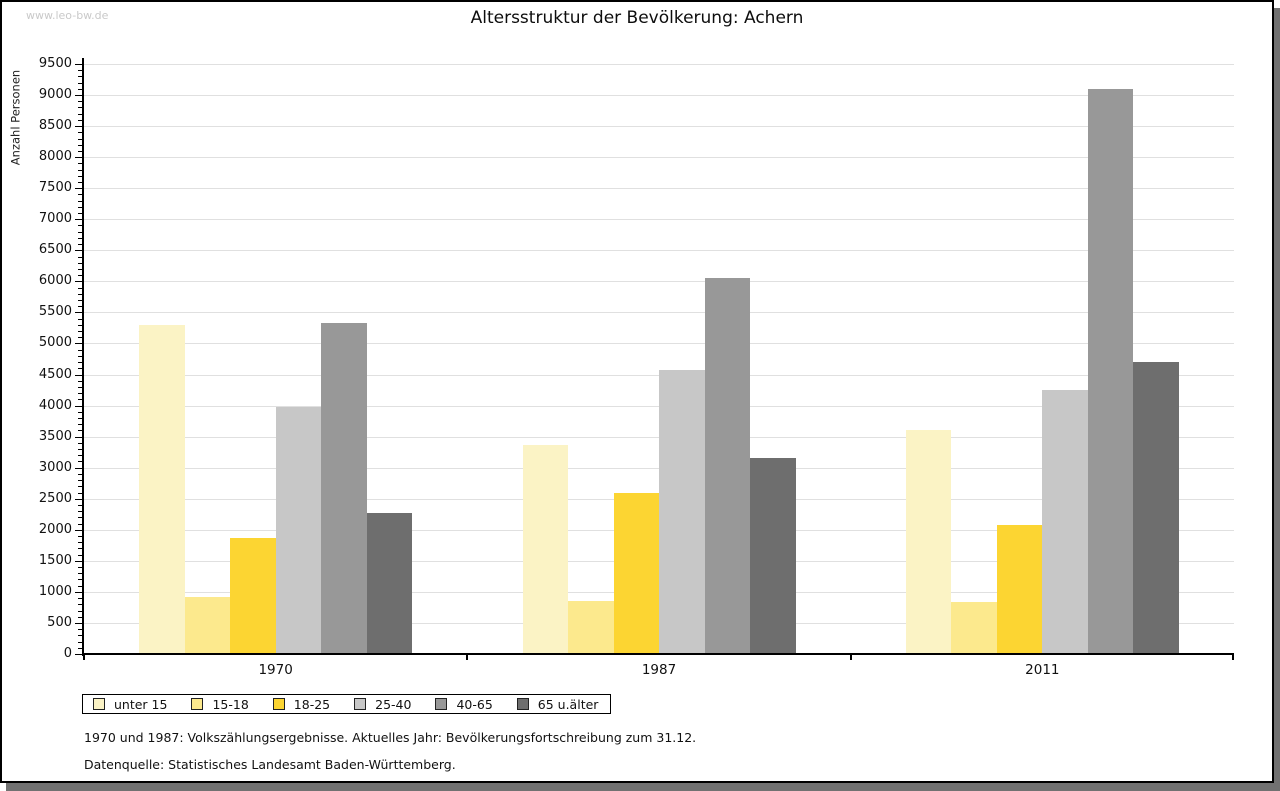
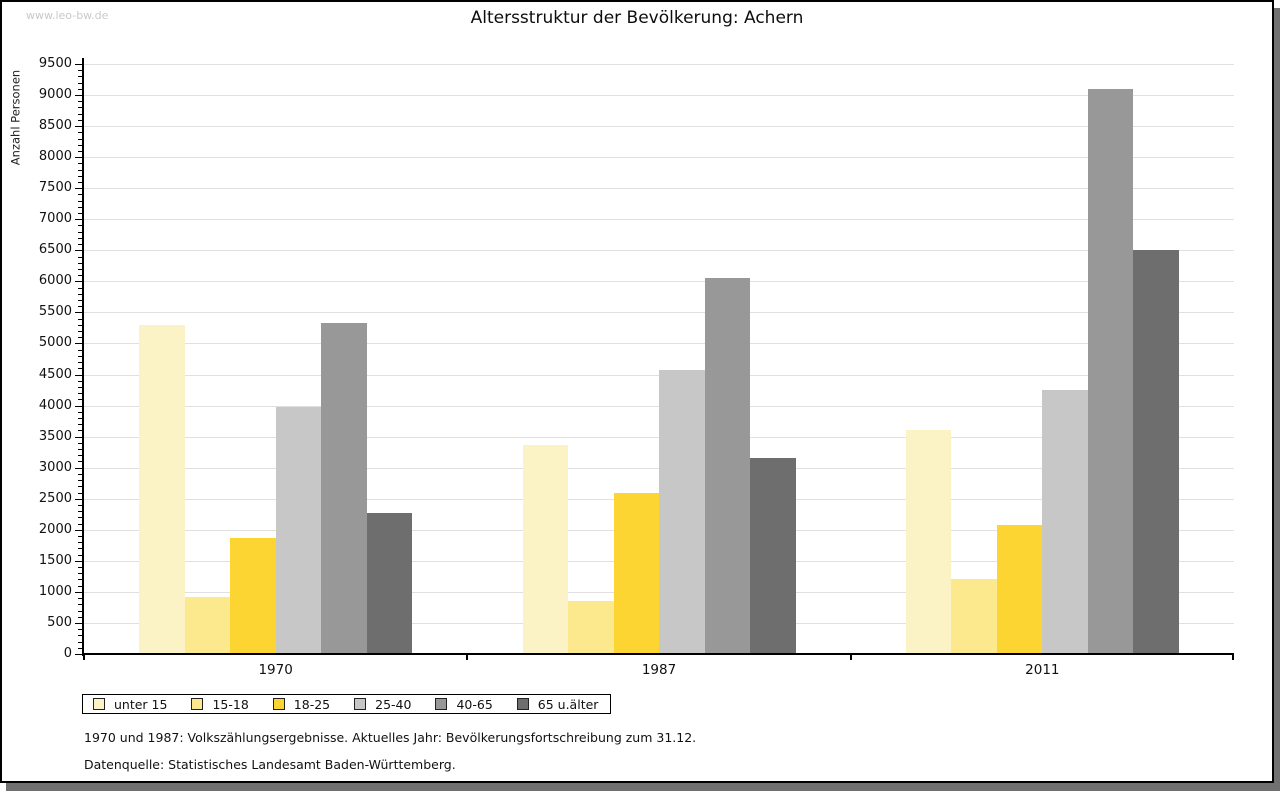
15-18/2011: 800 -> 1200
65 u.älter/2011: 4700 -> 6500
